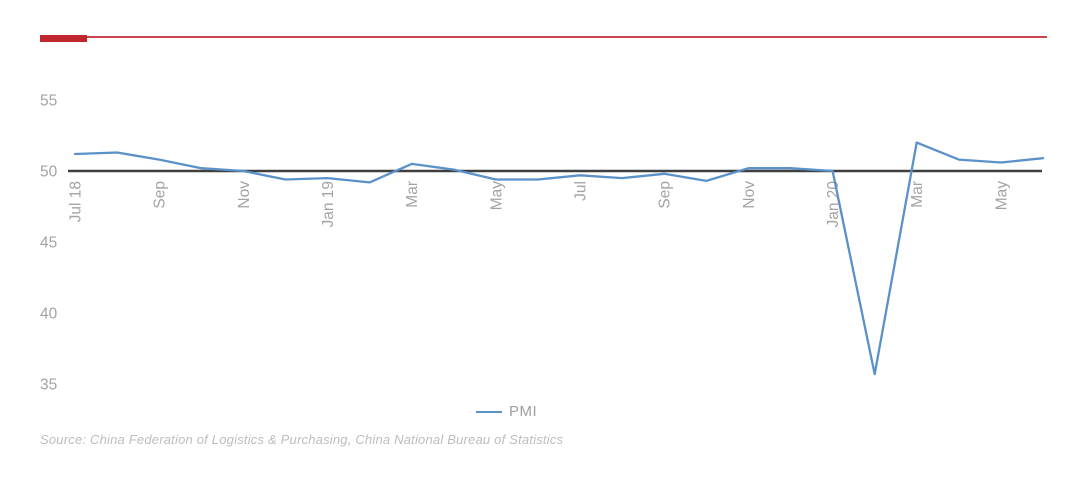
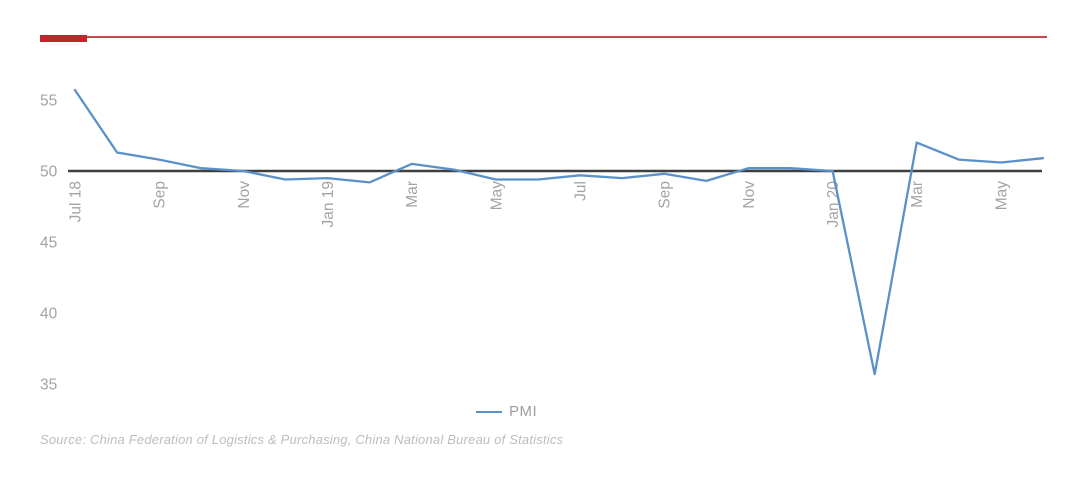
Jul 18: 51.2 -> 55.7
